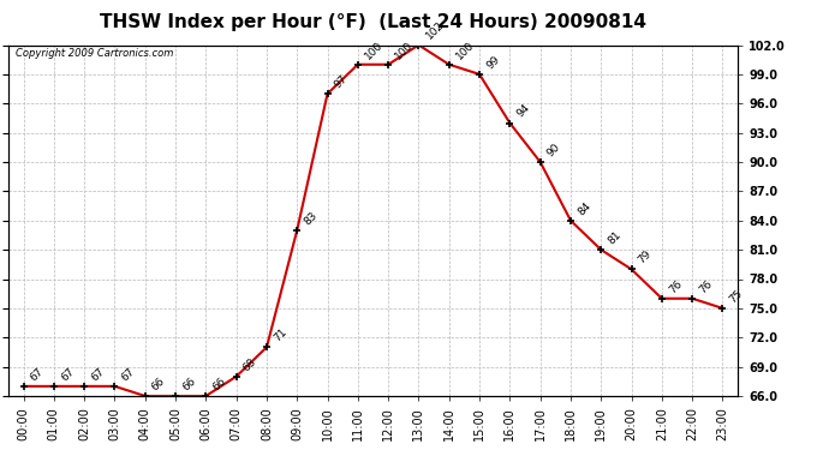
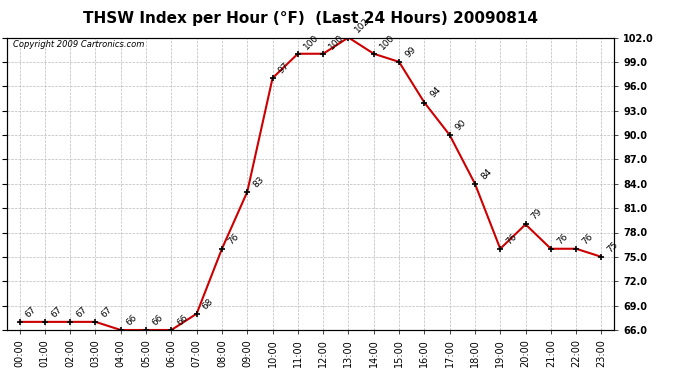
08:00: 71 -> 76
19:00: 81 -> 76
